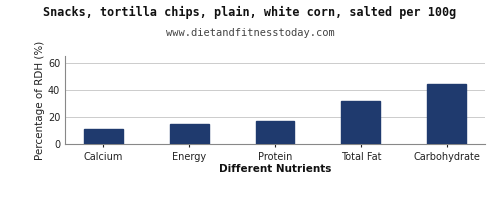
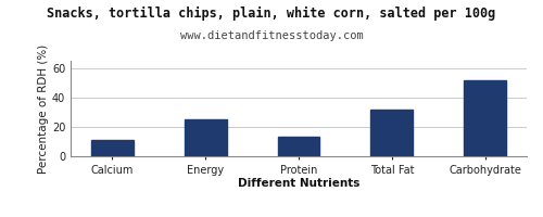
Energy: 15 -> 25
Protein: 17 -> 13
Carbohydrate: 44 -> 52
